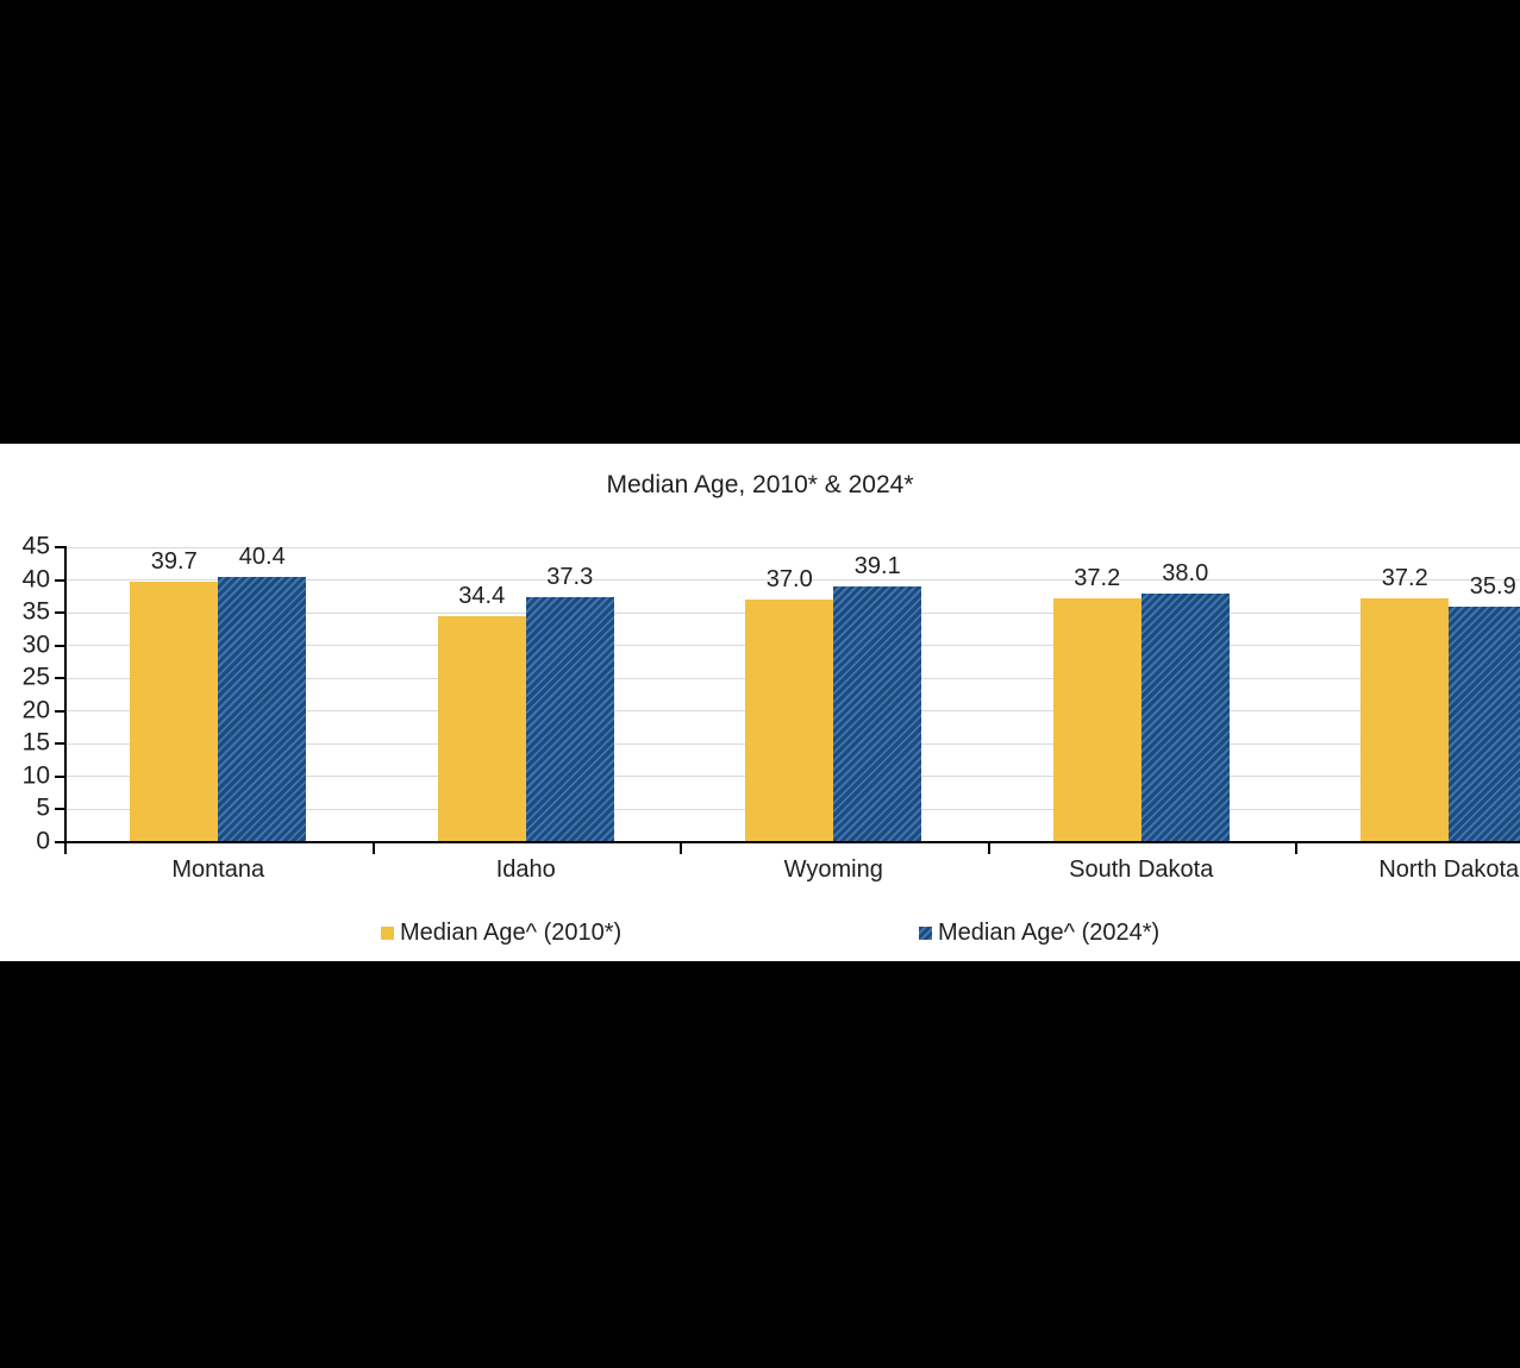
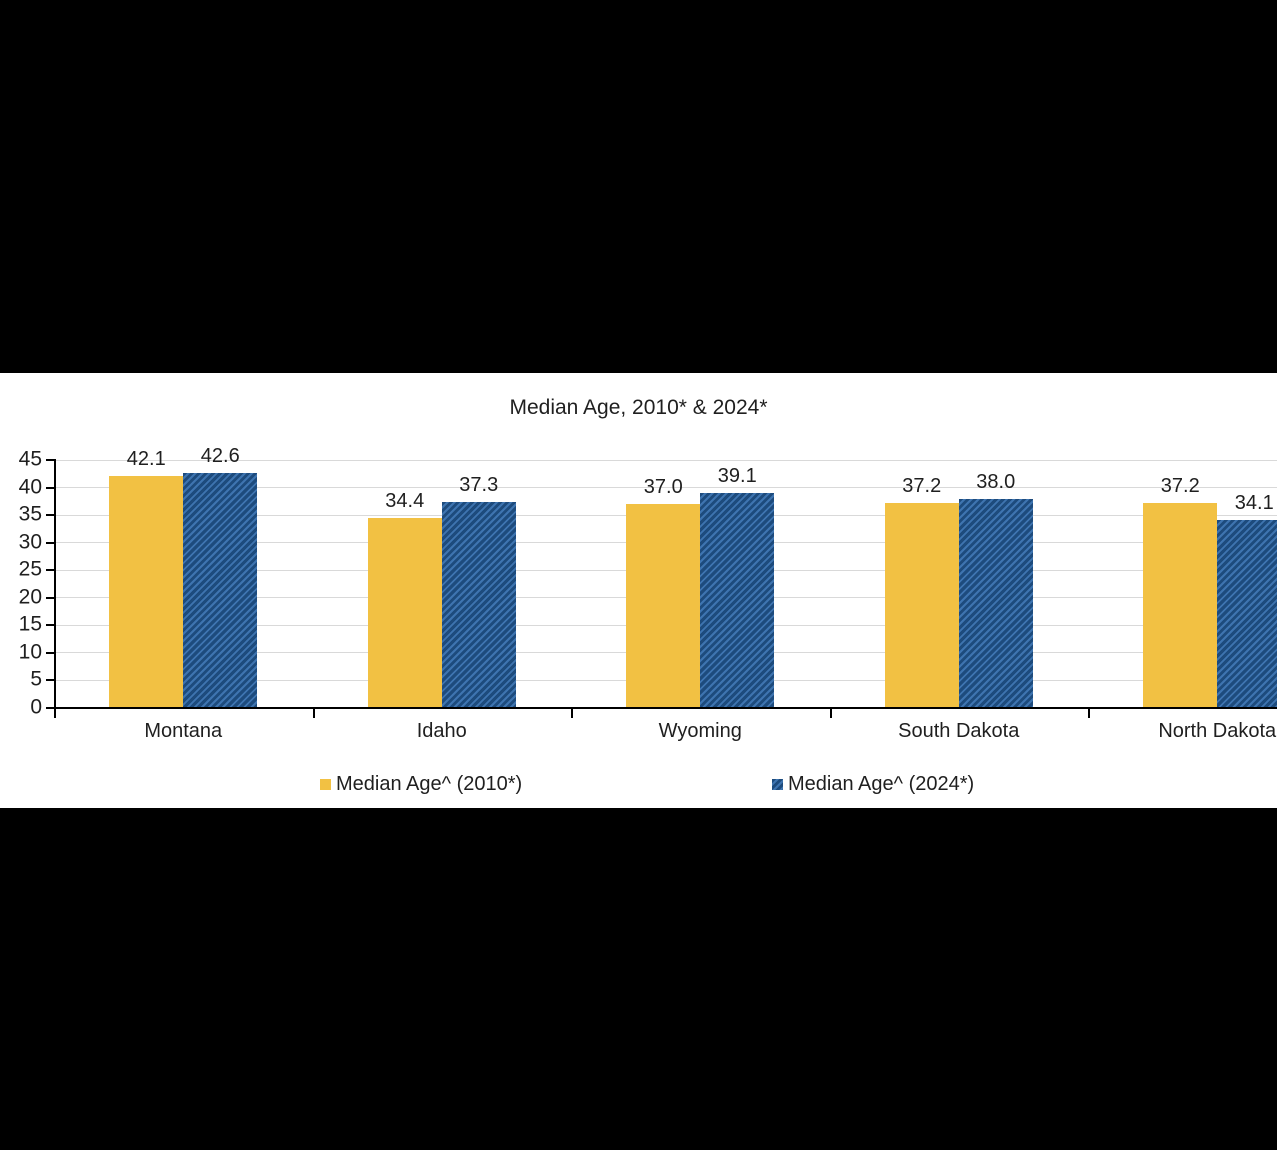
Median Age^ (2010*)/Montana: 39.7 -> 42.1
Median Age^ (2024*)/Montana: 40.4 -> 42.6
Median Age^ (2024*)/North Dakota: 35.9 -> 34.1
